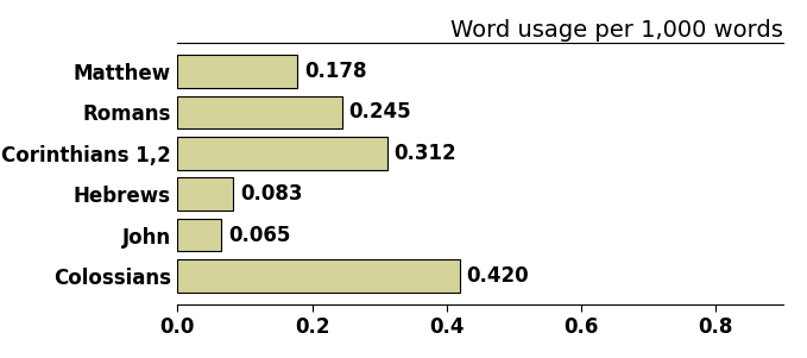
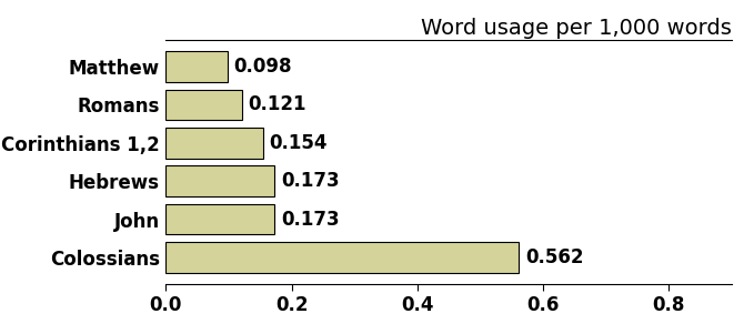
Matthew: 0.178 -> 0.098
Romans: 0.245 -> 0.121
Corinthians 1,2: 0.312 -> 0.154
Hebrews: 0.083 -> 0.173
John: 0.065 -> 0.173
Colossians: 0.420 -> 0.562
